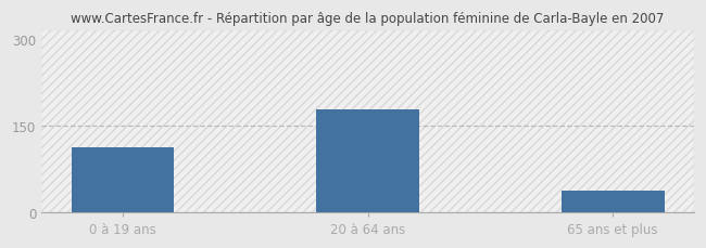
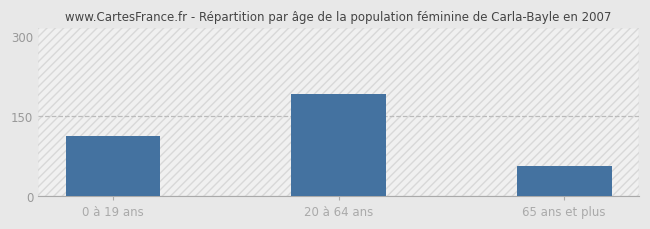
20 à 64 ans: 178 -> 192
65 ans et plus: 38 -> 56
